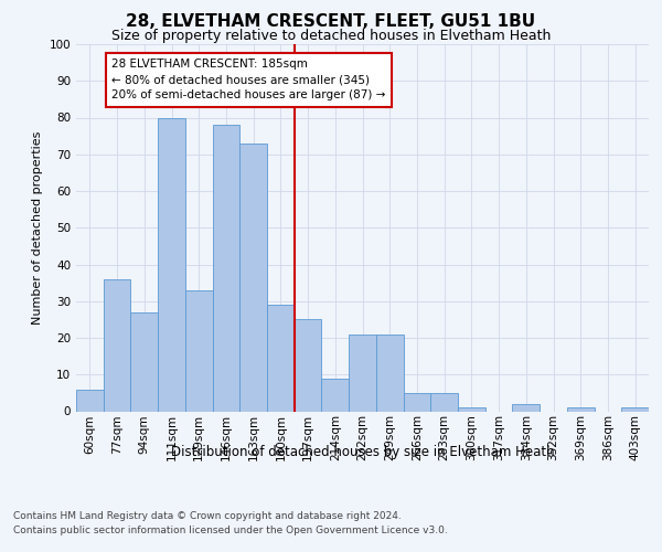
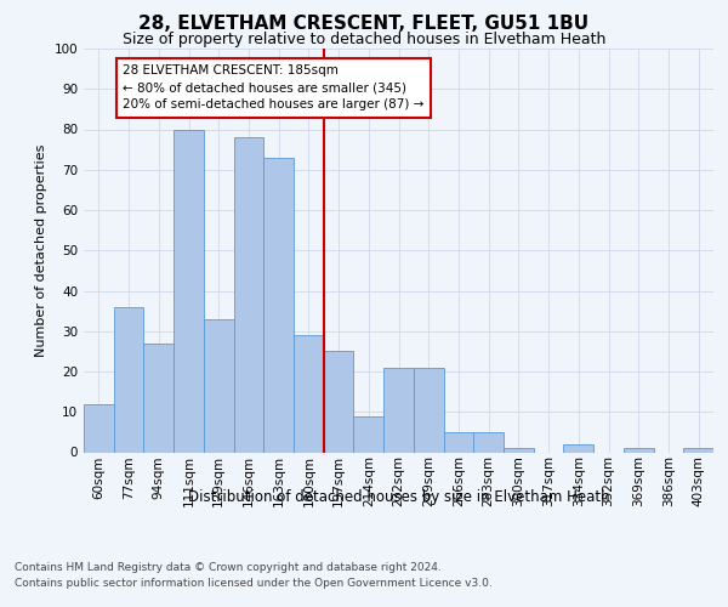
60sqm: 6 -> 12
